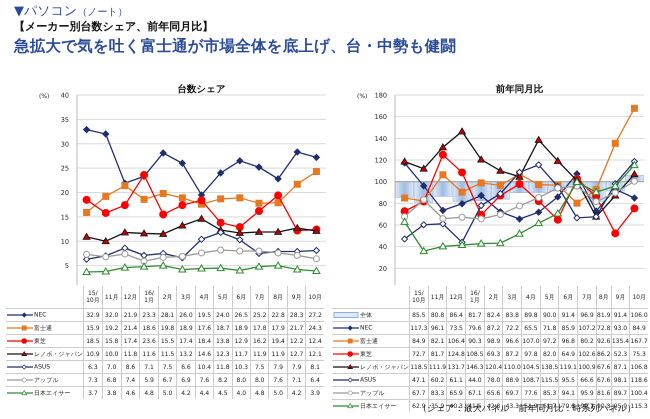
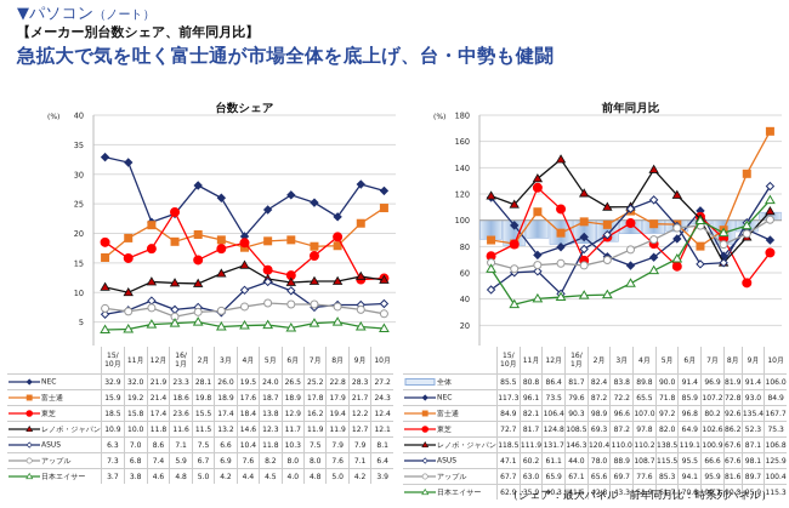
前年同月比/アップル/11月: 83.3 -> 63.0
前年同月比/レノボ・ジャパン/4月: 104.5 -> 110.2
前年同月比/ASUS/10月: 118.6 -> 125.9
